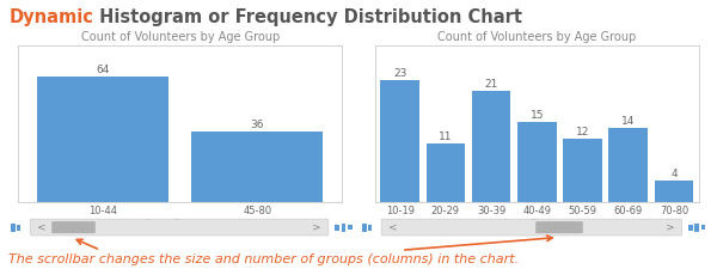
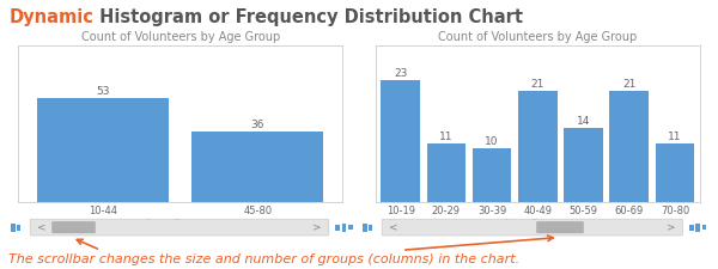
10-44: 64 -> 53
30-39: 21 -> 10
40-49: 15 -> 21
50-59: 12 -> 14
60-69: 14 -> 21
70-80: 4 -> 11
